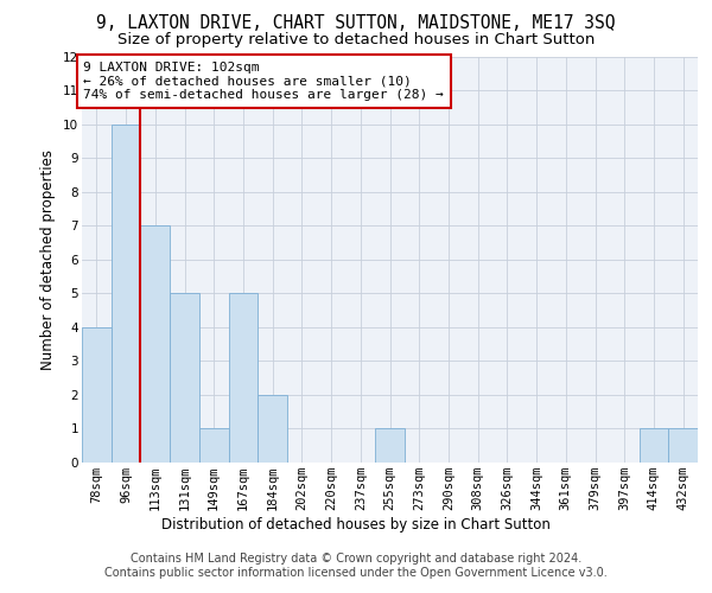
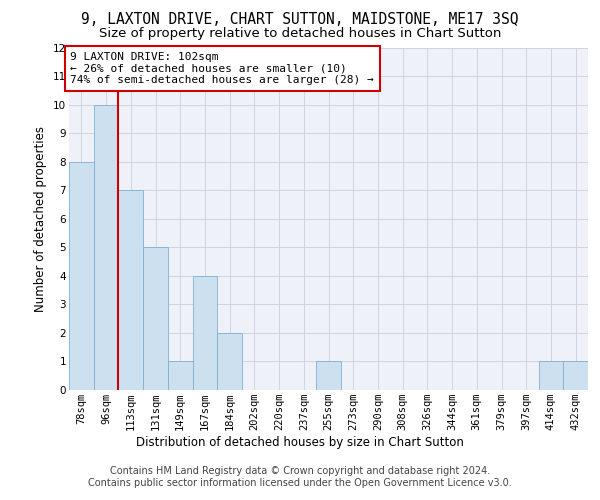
78sqm: 4 -> 8
167sqm: 5 -> 4
